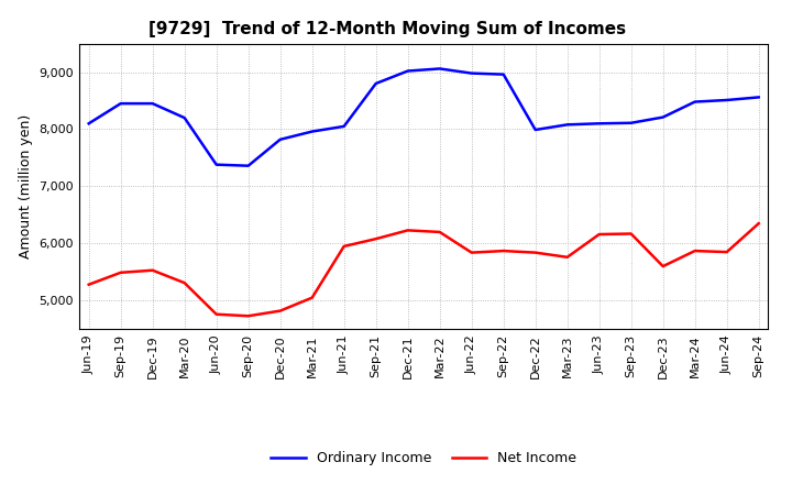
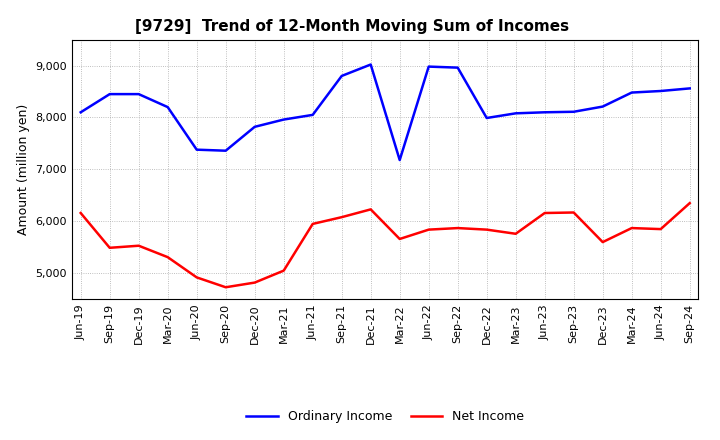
Net Income/Jun-19: 5,280 -> 6,160
Net Income/Jun-20: 4,760 -> 4,920
Ordinary Income/Mar-22: 9,060 -> 7,180
Net Income/Mar-22: 6,200 -> 5,660
